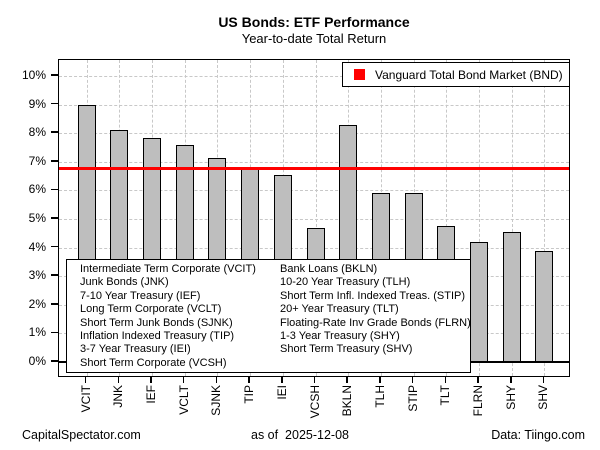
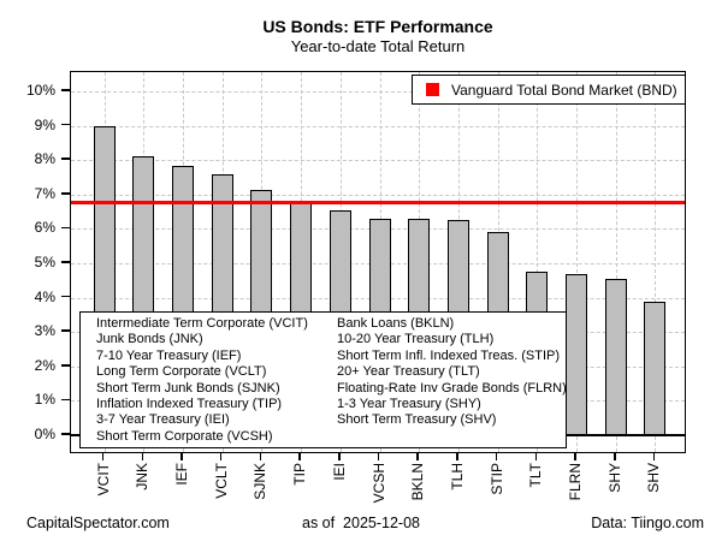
VCSH: 4.7% -> 6.3%
BKLN: 8.3% -> 6.3%
TLH: 5.9% -> 6.2%
FLRN: 4.2% -> 4.7%
